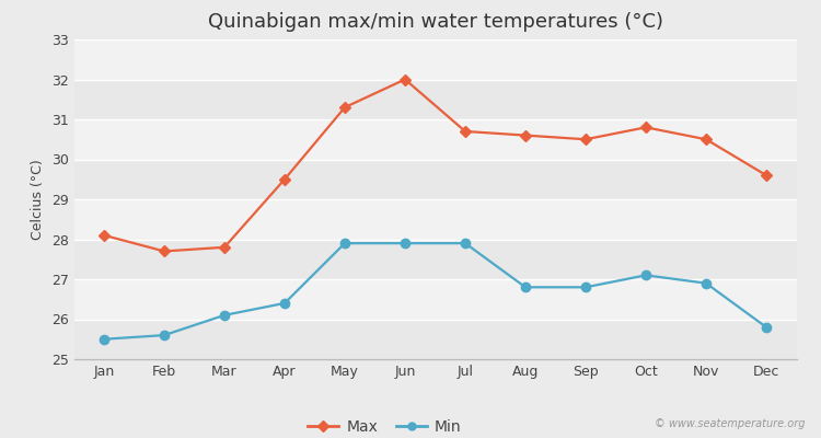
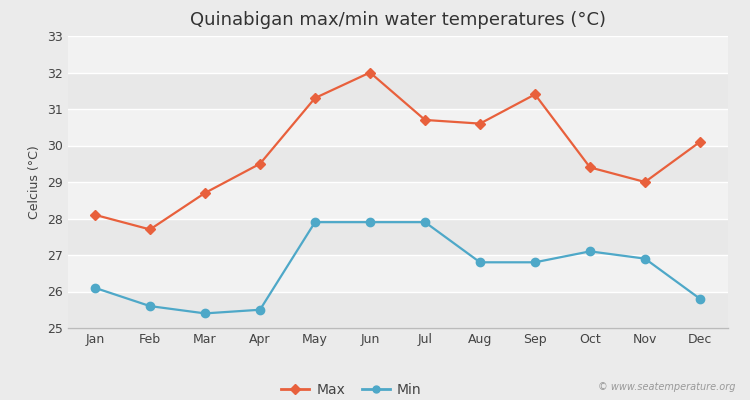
Min/Jan: 25.5 -> 26.1
Max/Mar: 27.8 -> 28.7
Min/Mar: 26.1 -> 25.4
Min/Apr: 26.4 -> 25.5
Max/Sep: 30.5 -> 31.4
Max/Oct: 30.8 -> 29.4
Max/Nov: 30.5 -> 29.0
Max/Dec: 29.6 -> 30.1
